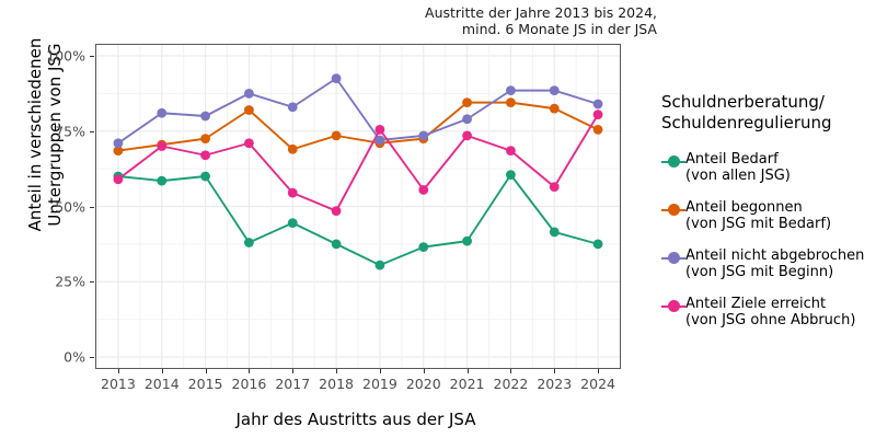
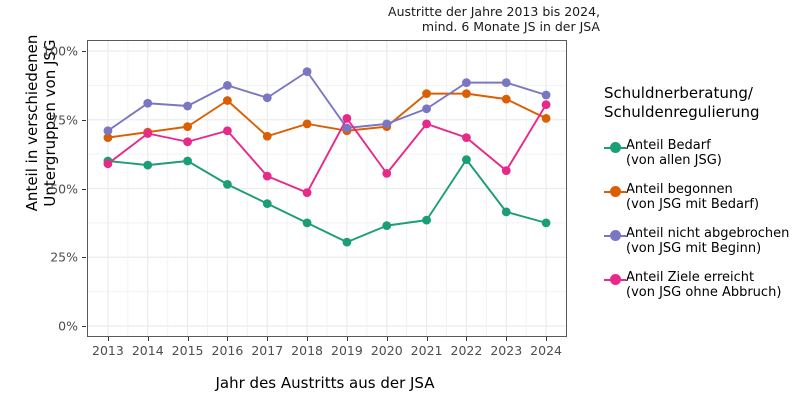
Anteil Bedarf (von allen JSG)/2016: 38% -> 52%
